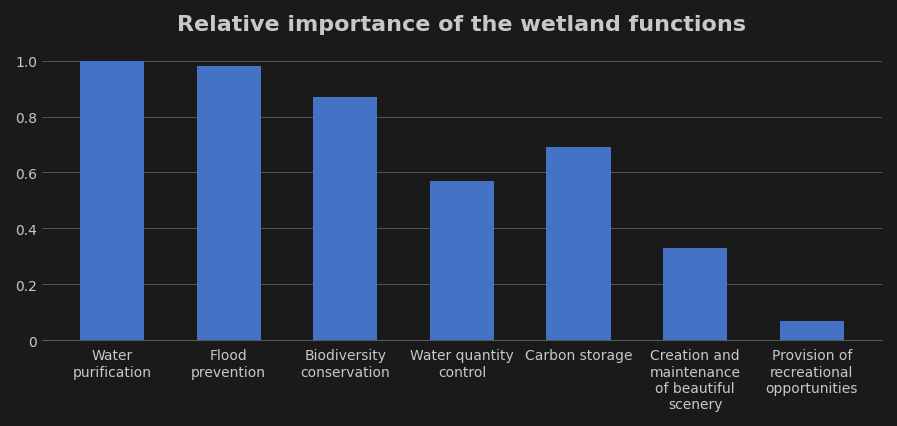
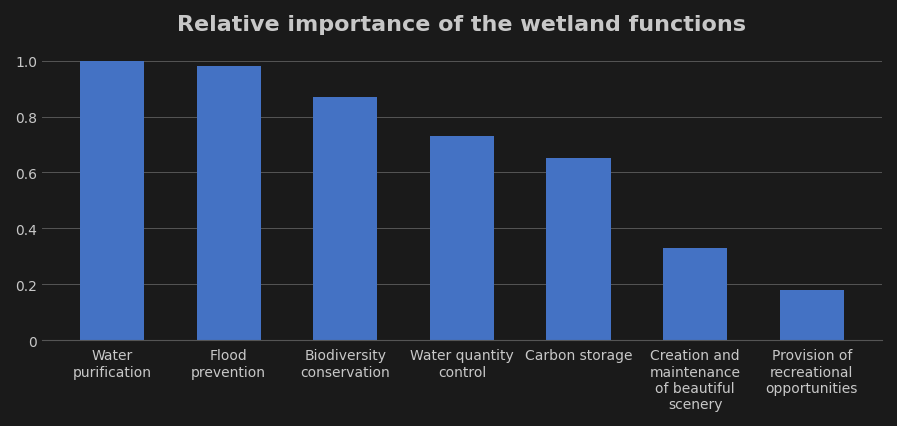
Water quantity control: 0.57 -> 0.73
Carbon storage: 0.69 -> 0.65
Provision of recreational opportunities: 0.07 -> 0.18
